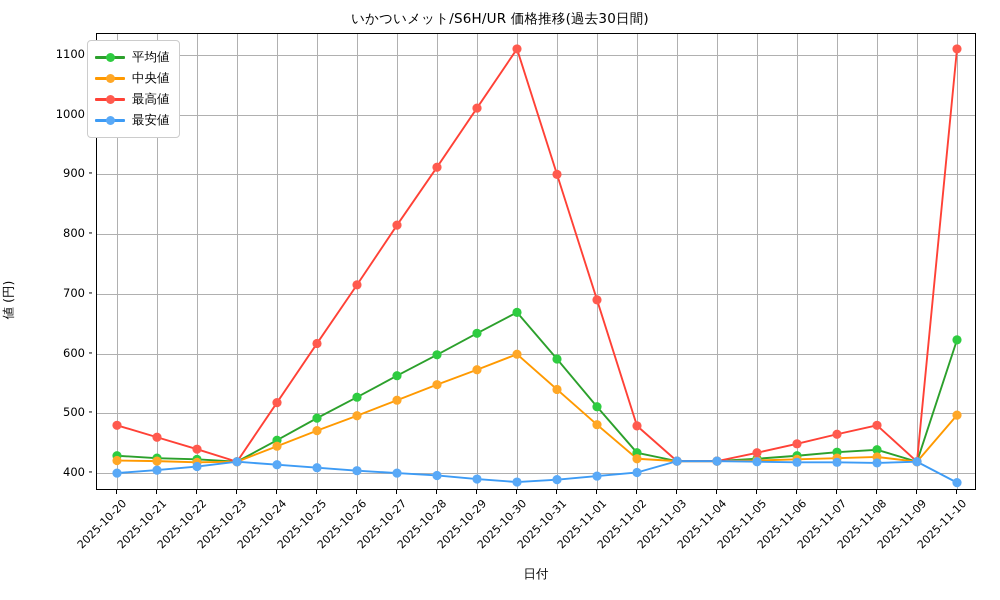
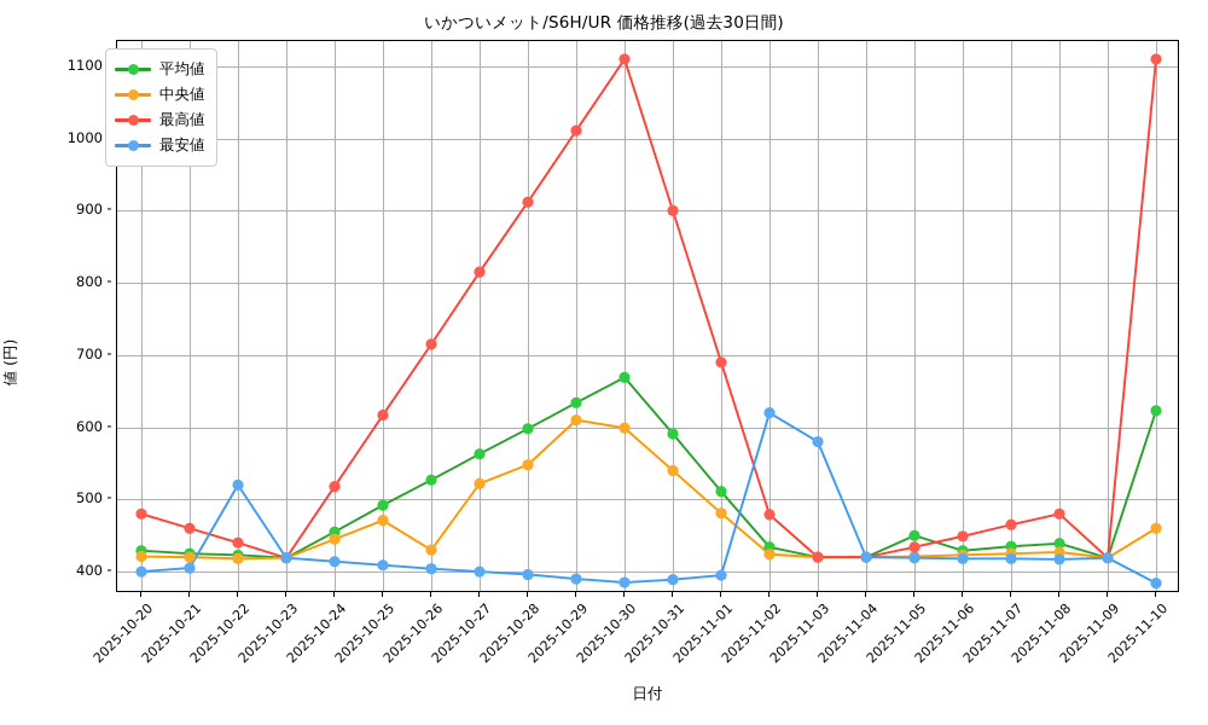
最安値/2025-10-22: 410 -> 520
中央値/2025-10-26: 500 -> 430
中央値/2025-10-29: 570 -> 610
最安値/2025-11-02: 400 -> 620
最安値/2025-11-03: 420 -> 580
平均値/2025-11-05: 420 -> 450
中央値/2025-11-10: 500 -> 460
